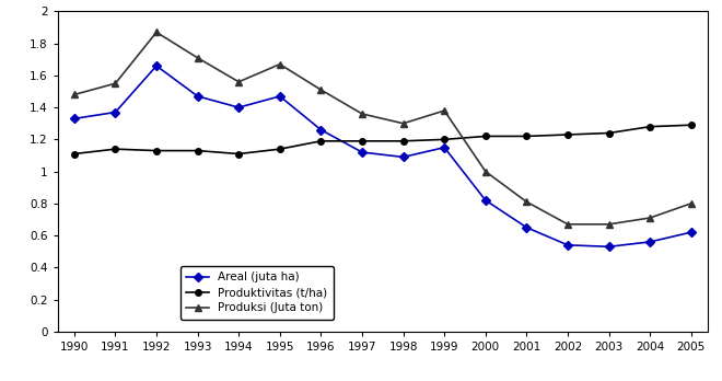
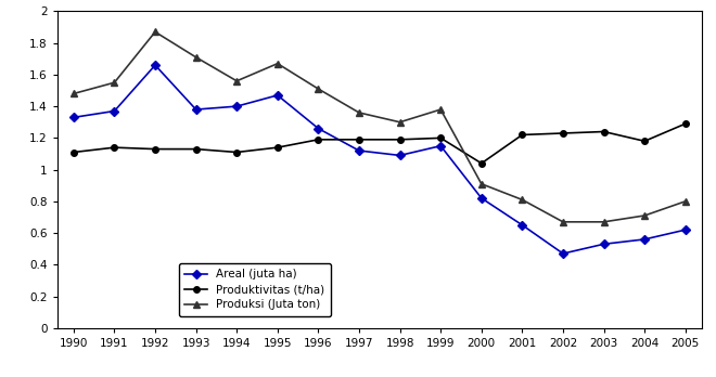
Areal (juta ha)/1993: 1.47 -> 1.38
Produktivitas (t/ha)/2000: 1.22 -> 1.04
Produksi (Juta ton)/2000: 1.00 -> 0.91
Areal (juta ha)/2002: 0.54 -> 0.47
Produktivitas (t/ha)/2004: 1.28 -> 1.18
